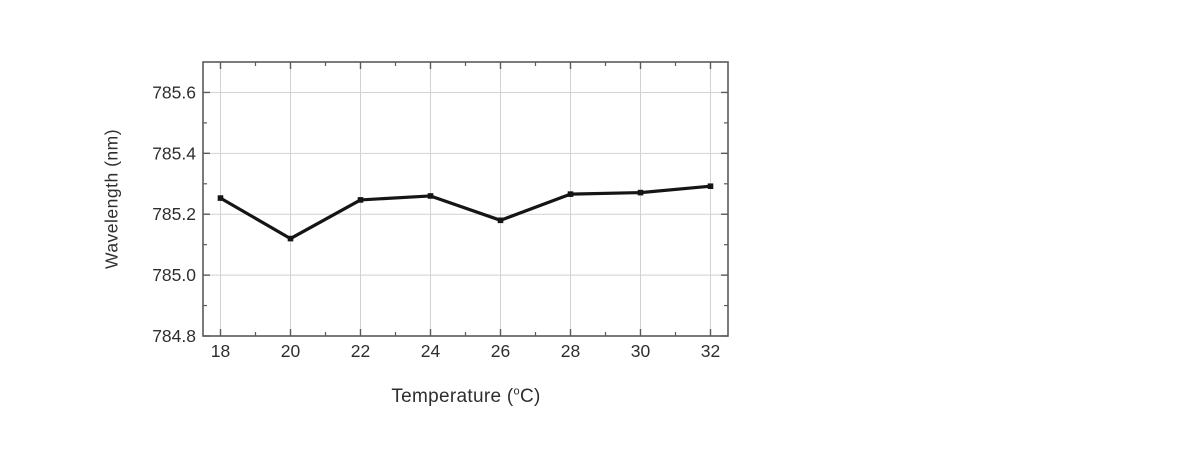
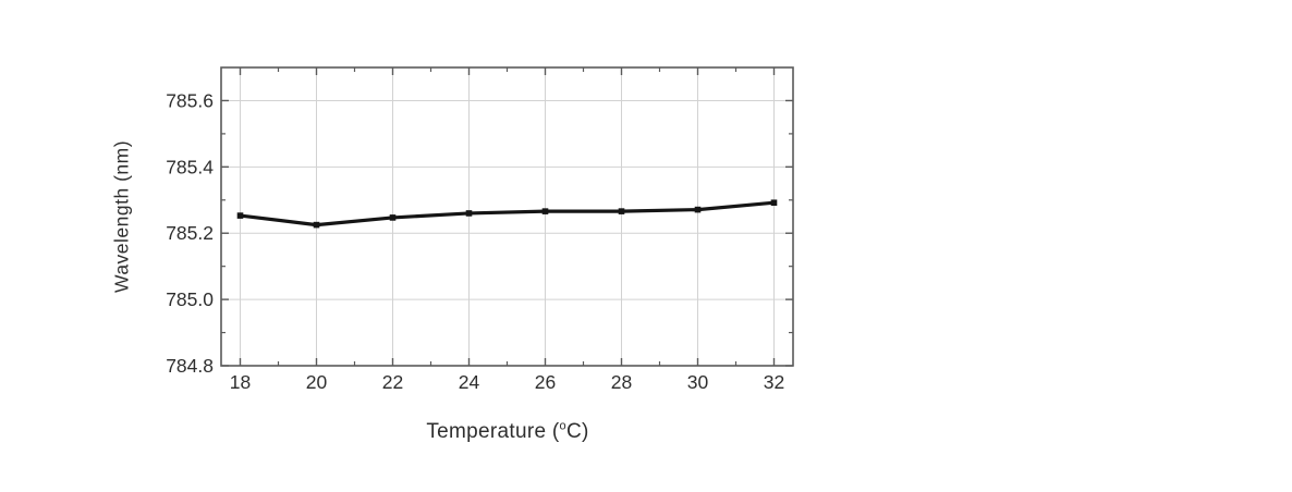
20: 785.12 -> 785.23
26: 785.18 -> 785.27
